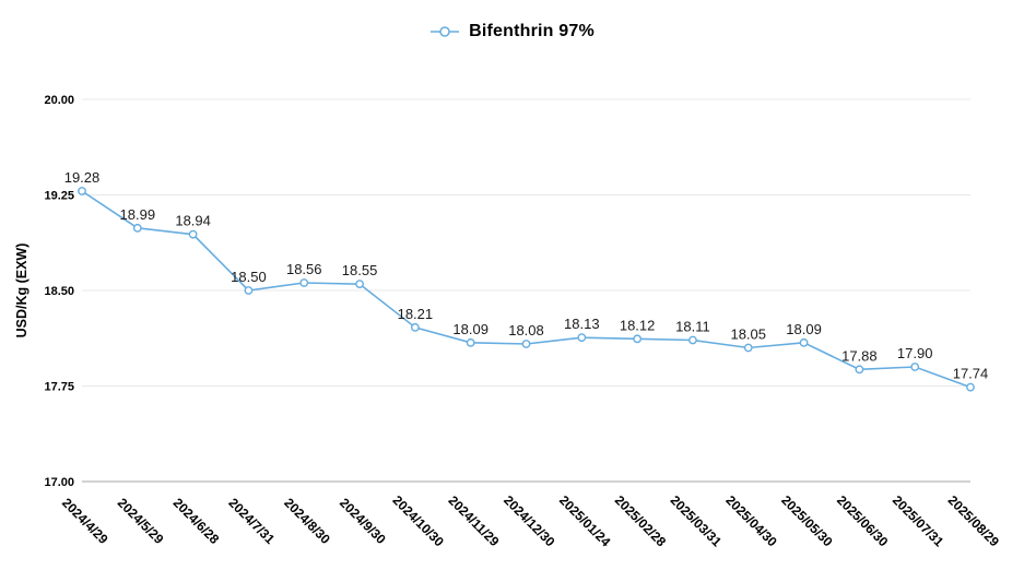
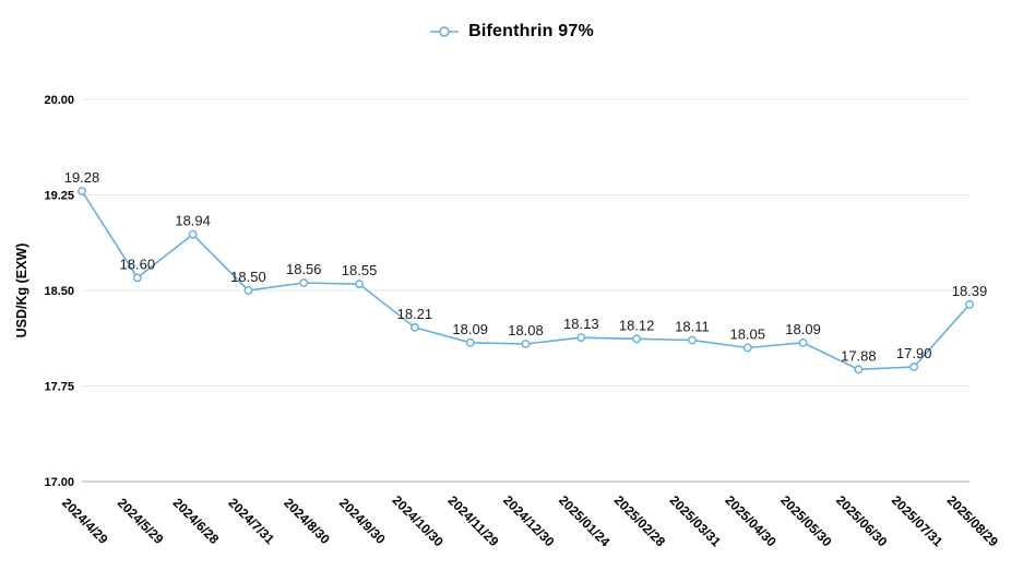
2024/5/29: 18.99 -> 18.60
2025/08/29: 17.74 -> 18.39
